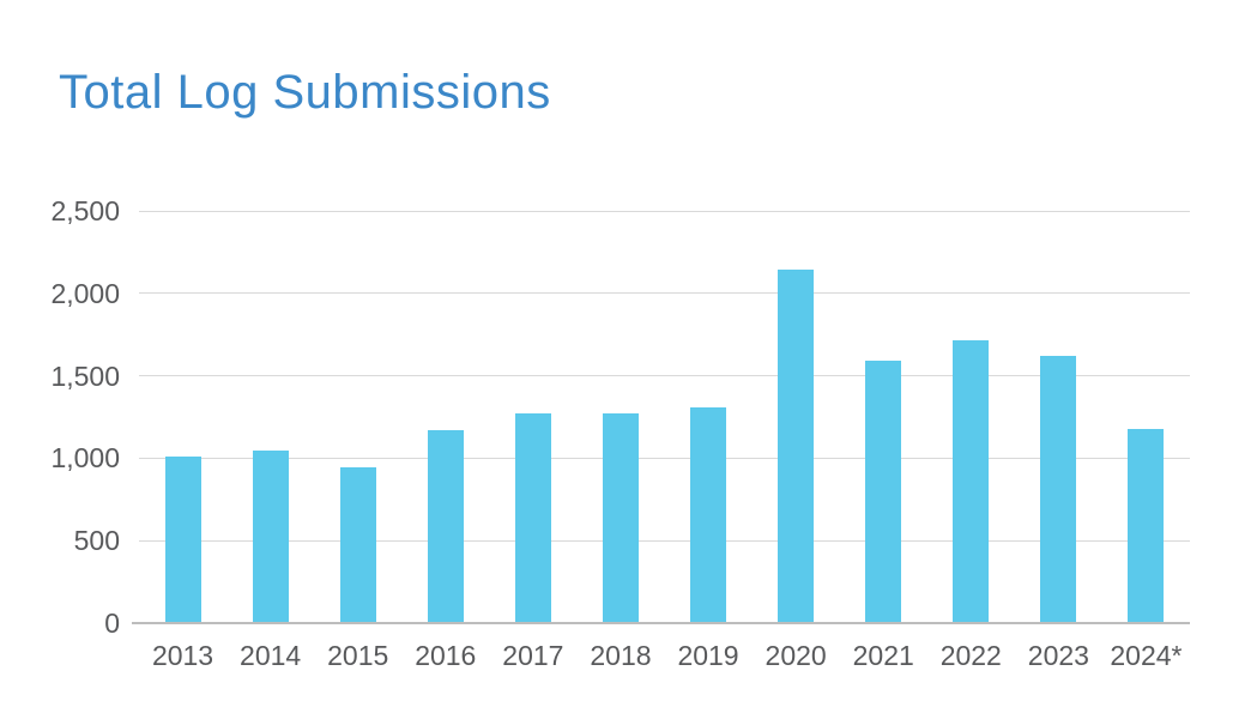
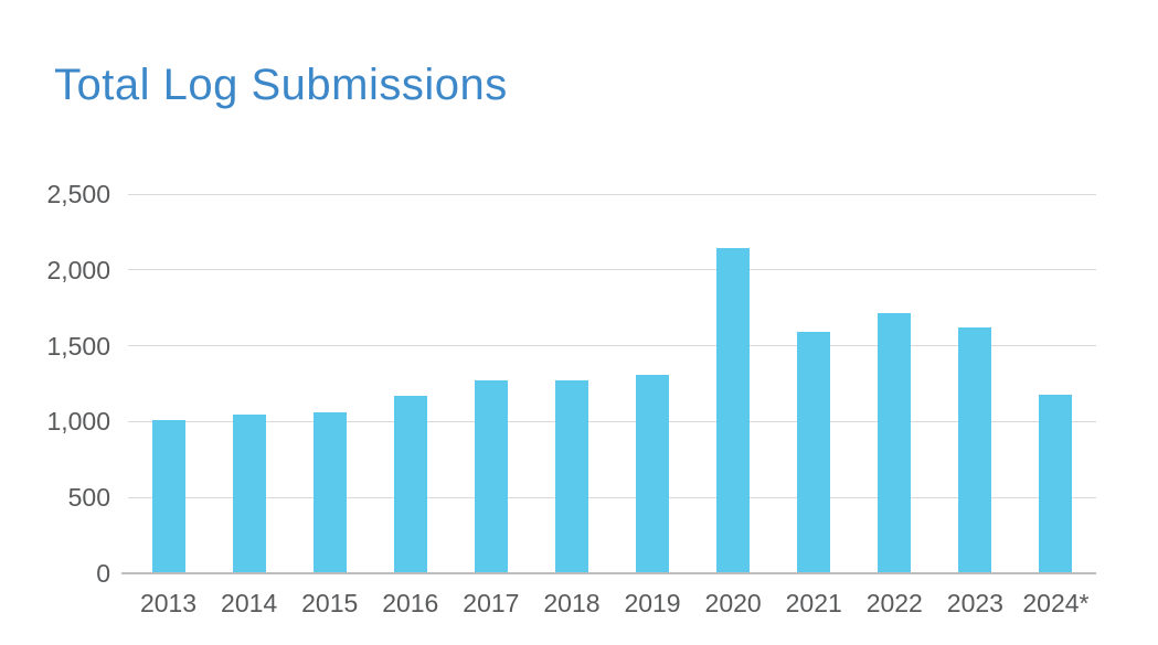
2015: 940 -> 1060
